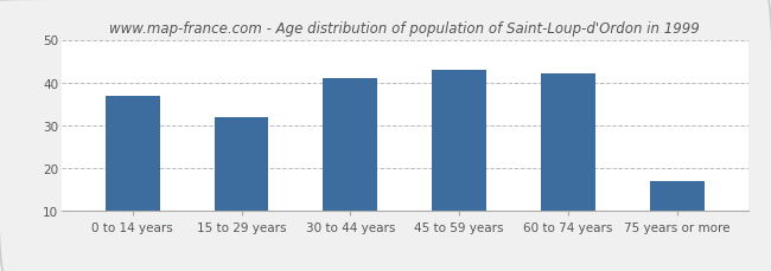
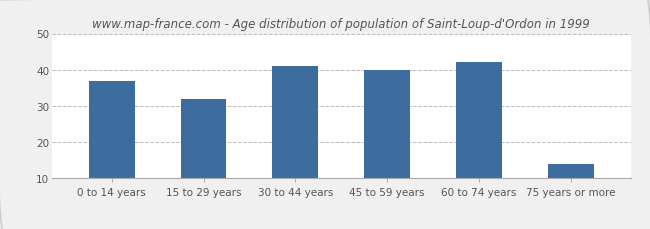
45 to 59 years: 43 -> 40
75 years or more: 17 -> 14
